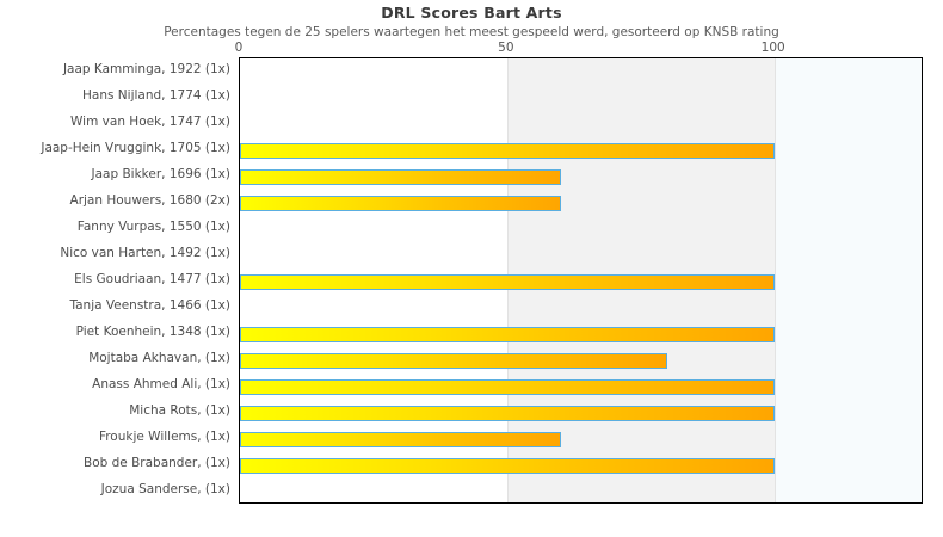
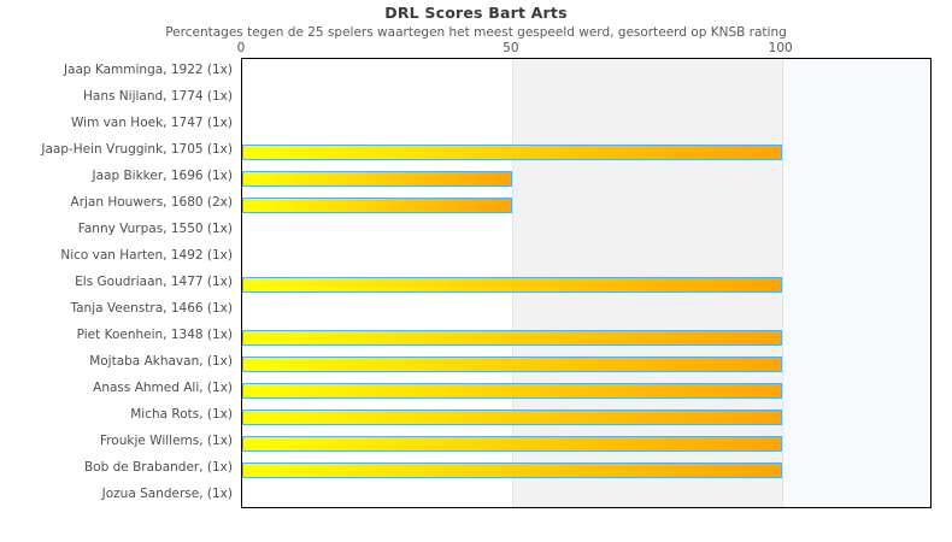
Jaap Bikker, 1696 (1x): 60 -> 50
Arjan Houwers, 1680 (2x): 60 -> 50
Mojtaba Akhavan, (1x): 80 -> 100
Froukje Willems, (1x): 60 -> 100
